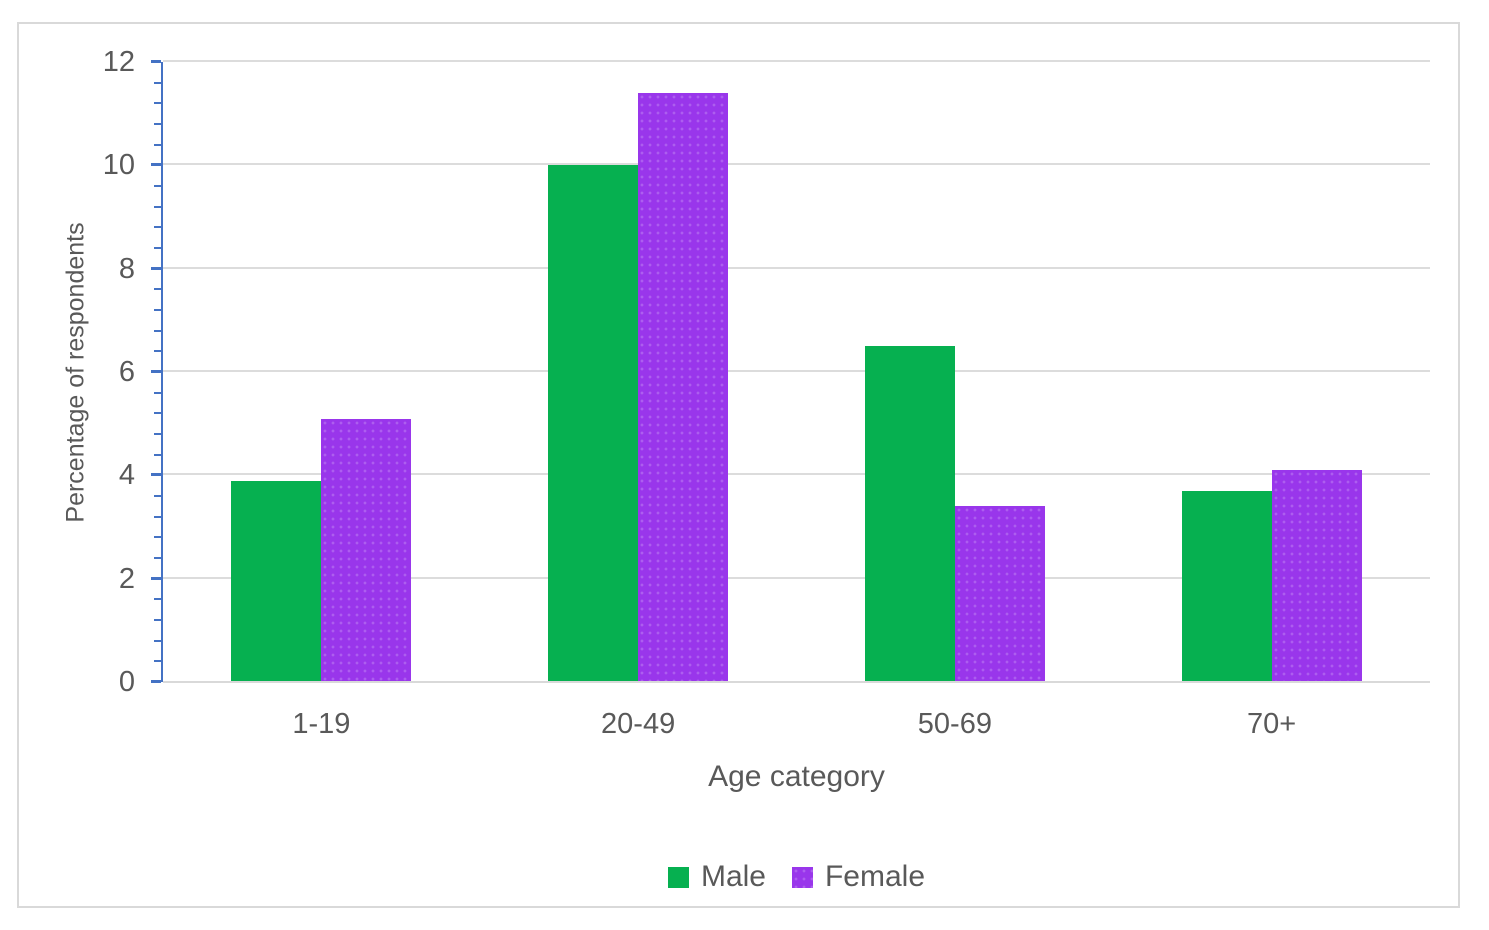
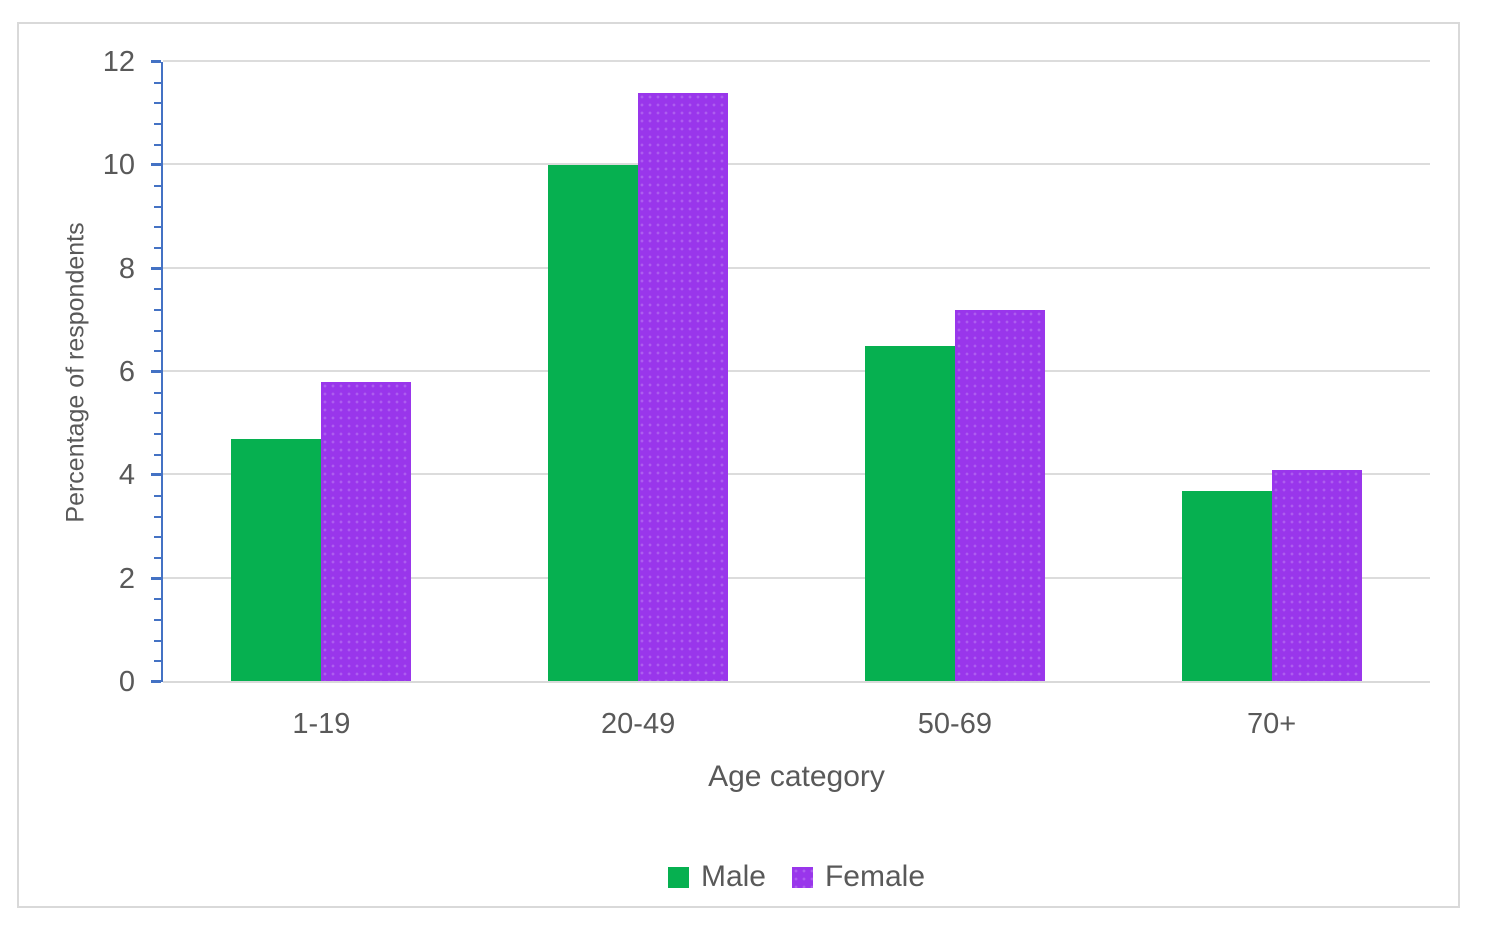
Male/1-19: 3.9 -> 4.7
Female/1-19: 5.1 -> 5.8
Female/50-69: 3.4 -> 7.2
